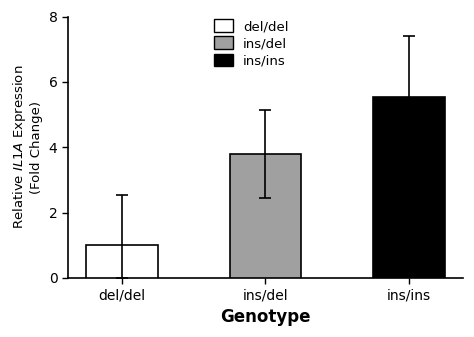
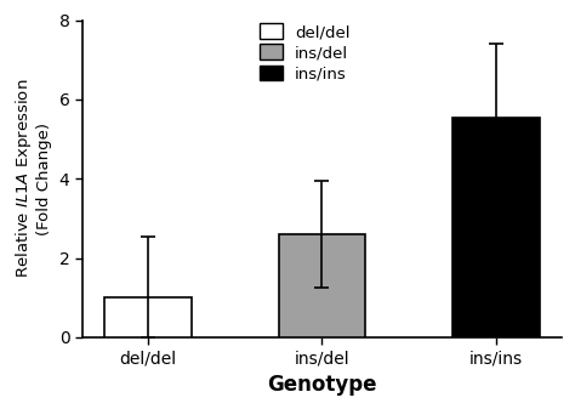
ins/del: 3.80 -> 2.60
